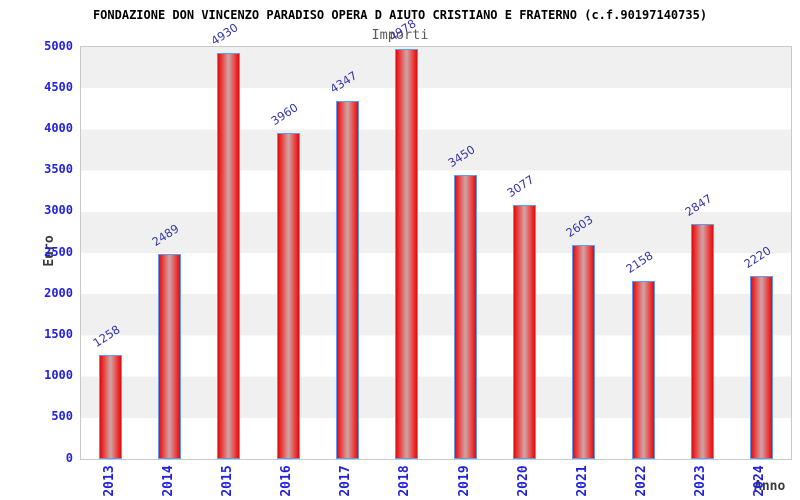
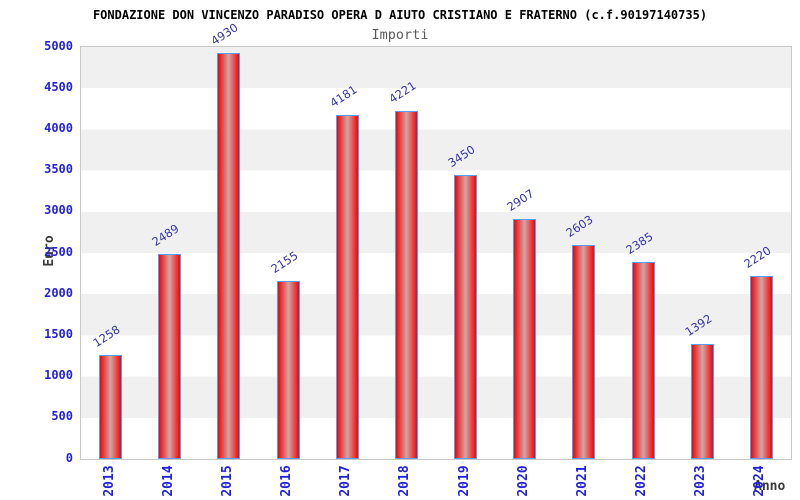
2016: 3960 -> 2155
2017: 4347 -> 4181
2018: 4978 -> 4221
2020: 3077 -> 2907
2022: 2158 -> 2385
2023: 2847 -> 1392
